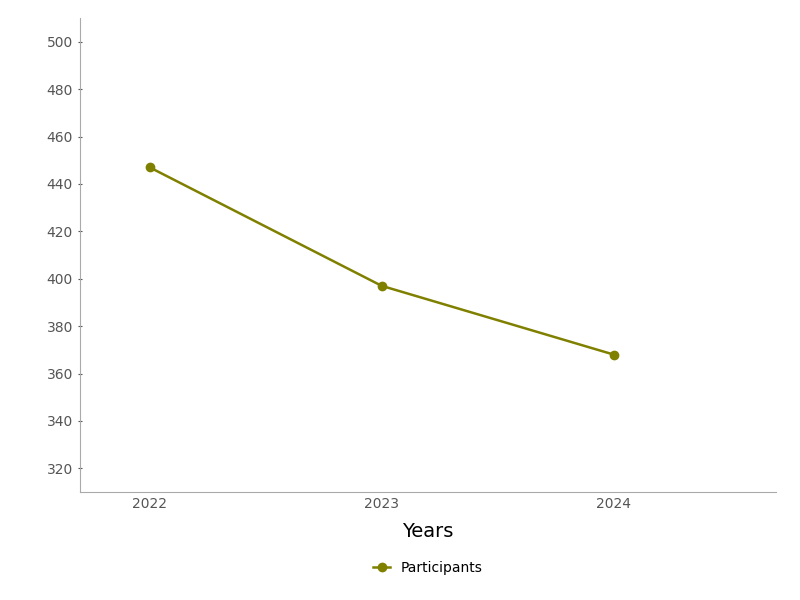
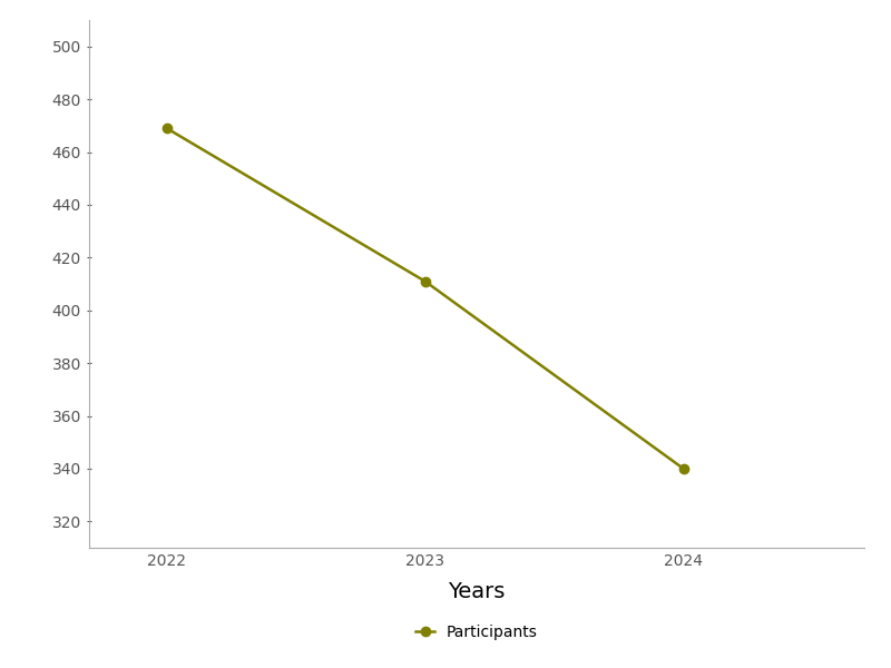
2022: 447 -> 469
2023: 397 -> 411
2024: 368 -> 340
